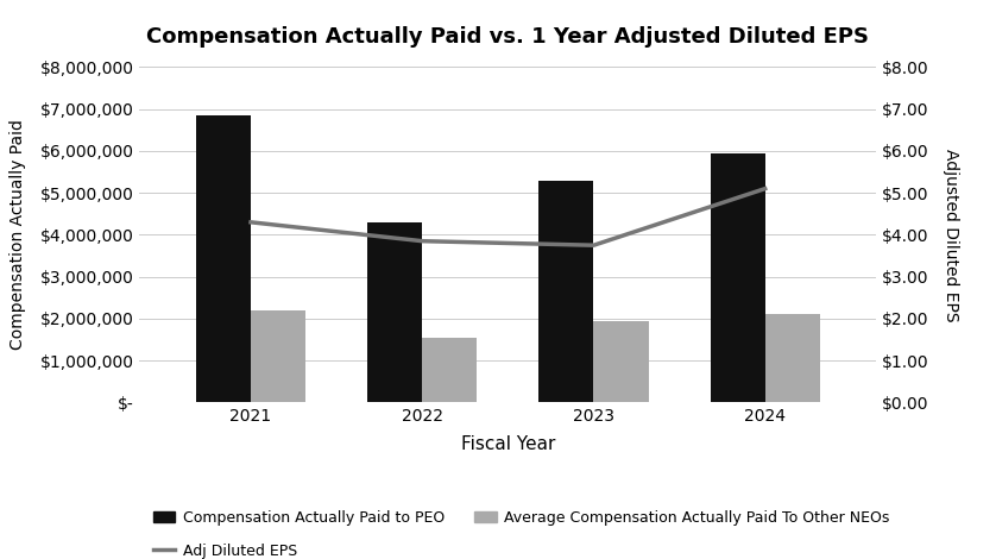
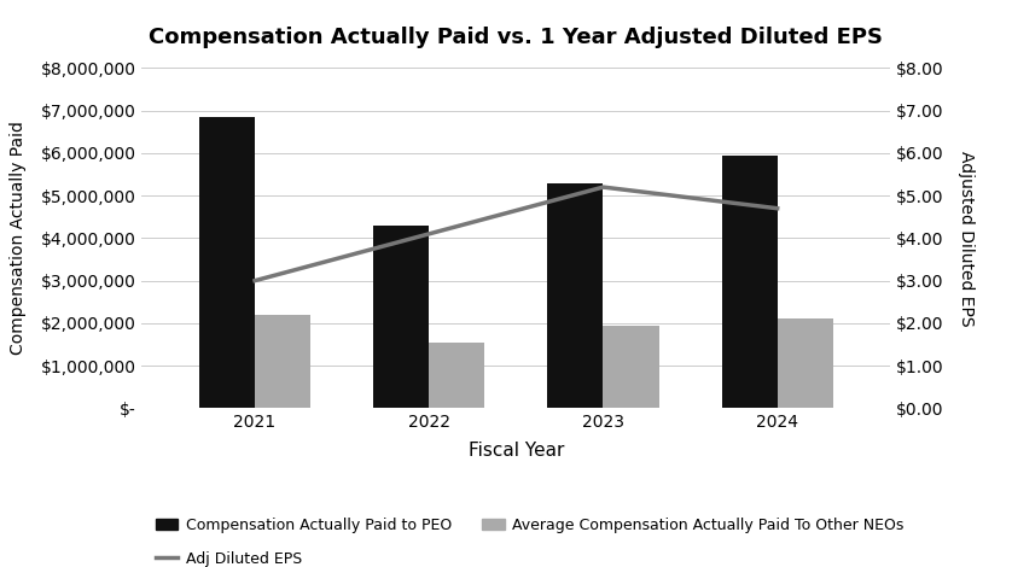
Adj Diluted EPS/2021: $4.30 -> $3.00
Adj Diluted EPS/2022: $3.85 -> $4.10
Adj Diluted EPS/2023: $3.75 -> $5.20
Adj Diluted EPS/2024: $5.10 -> $4.70
